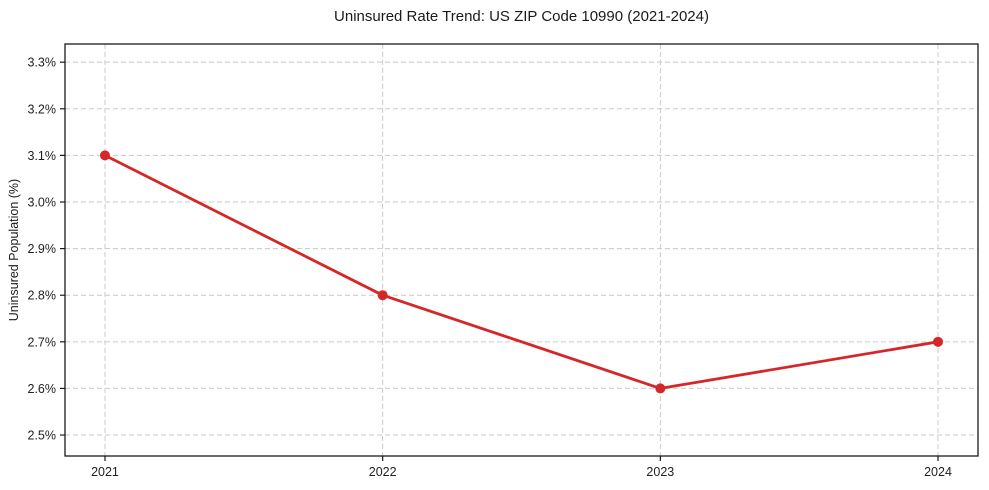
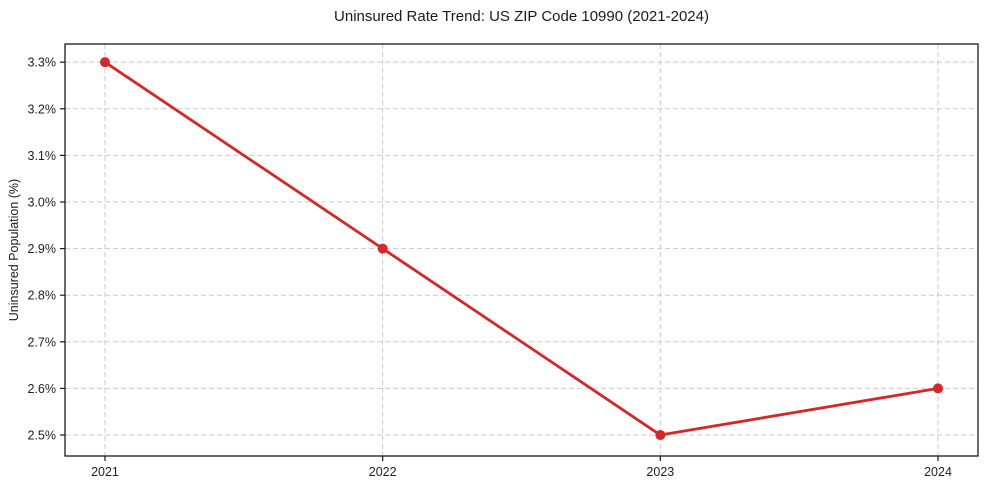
2021: 3.1% -> 3.3%
2022: 2.8% -> 2.9%
2023: 2.6% -> 2.5%
2024: 2.7% -> 2.6%
